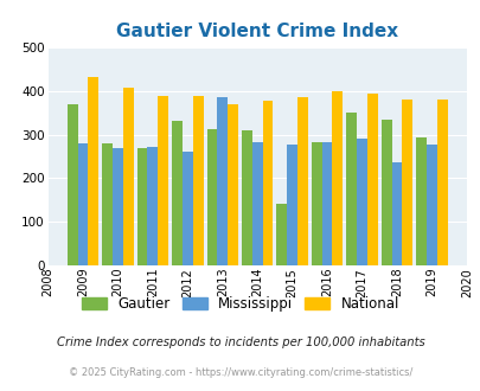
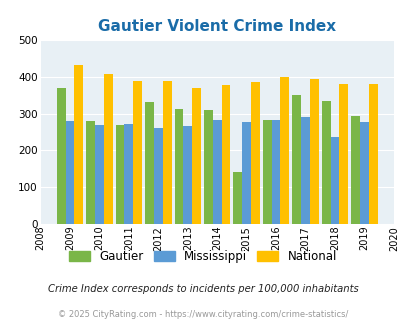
Mississippi/2013: 385 -> 267
